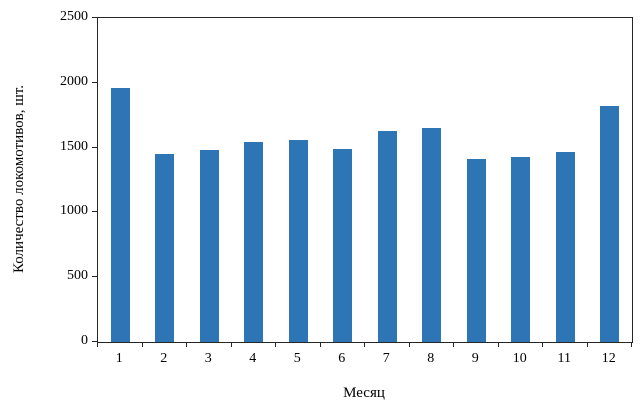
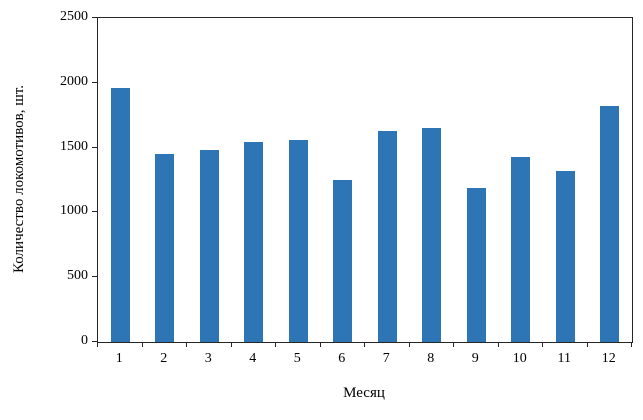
6: 1490 -> 1250
9: 1410 -> 1190
11: 1470 -> 1320
